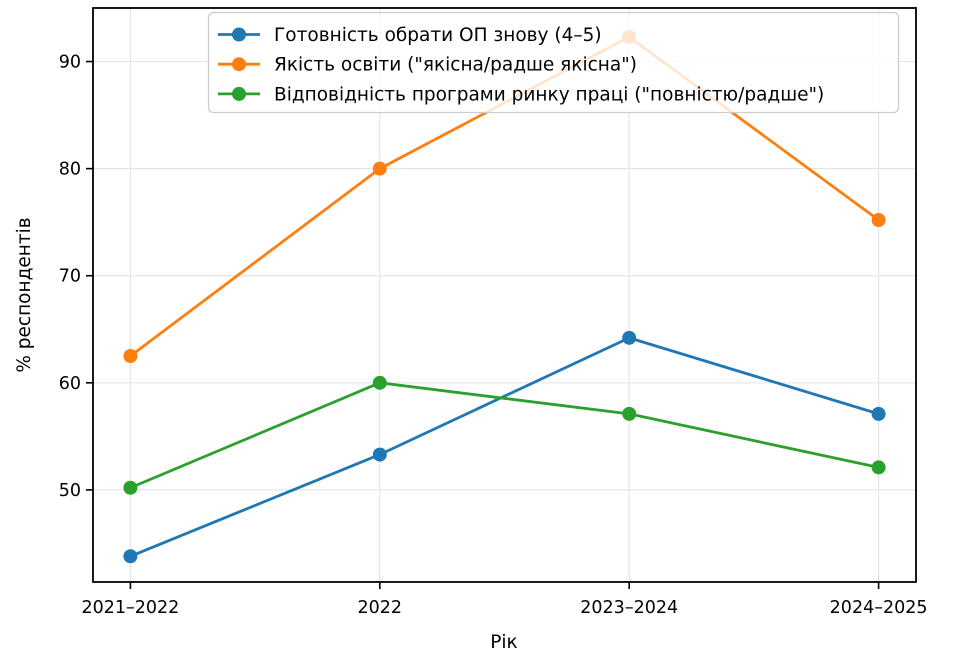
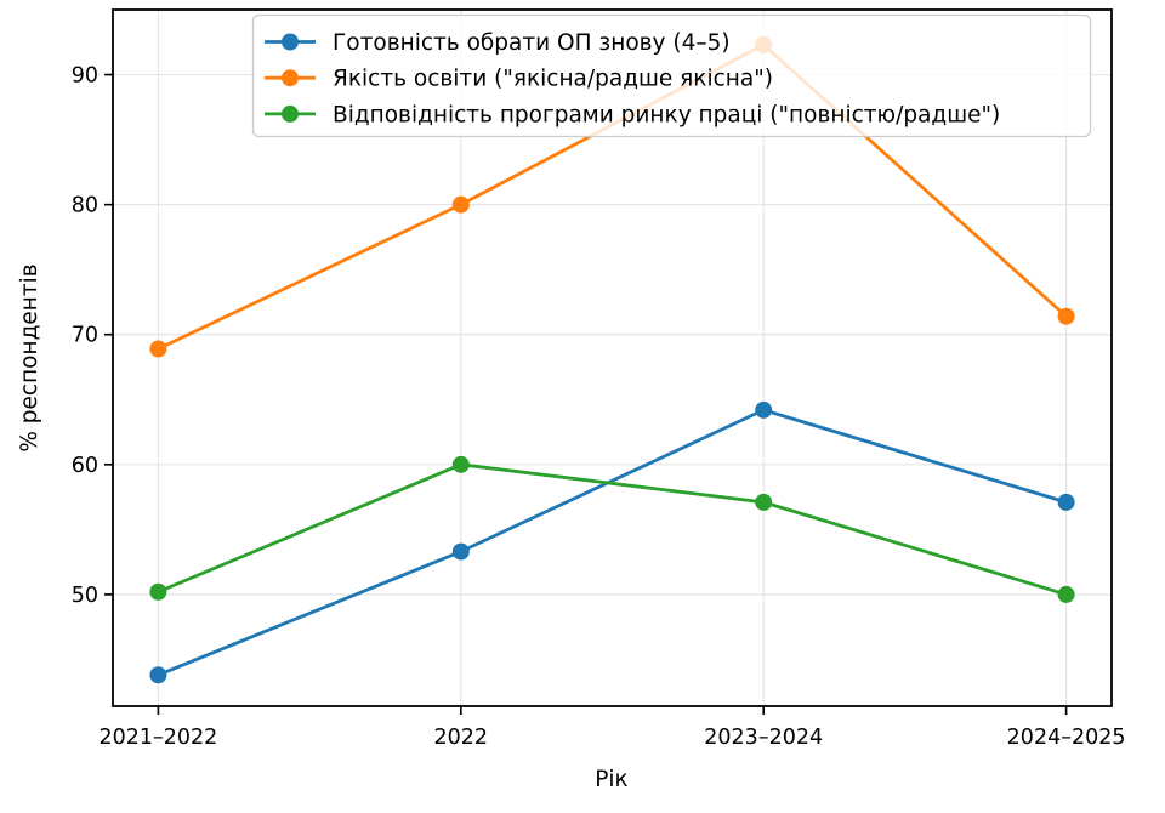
Якість освіти ("якісна/радше якісна")/2021–2022: 62.5 -> 68.9
Якість освіти ("якісна/радше якісна")/2024–2025: 75.2 -> 71.4
Відповідність програми ринку праці ("повністю/радше")/2024–2025: 52.1 -> 50.0
